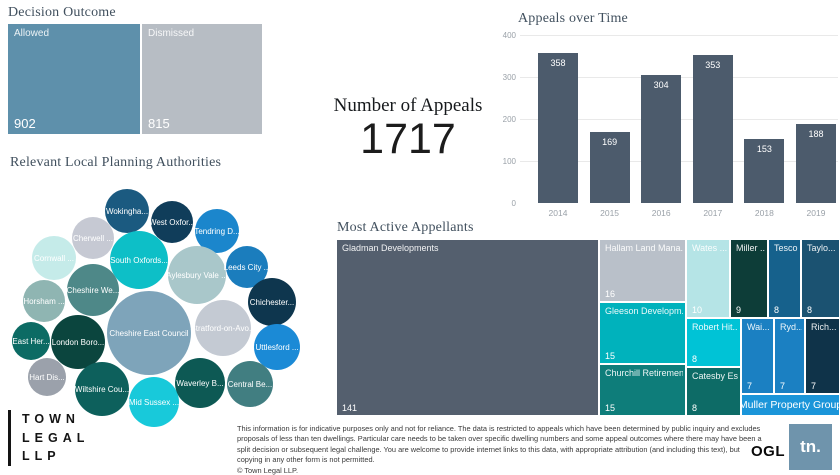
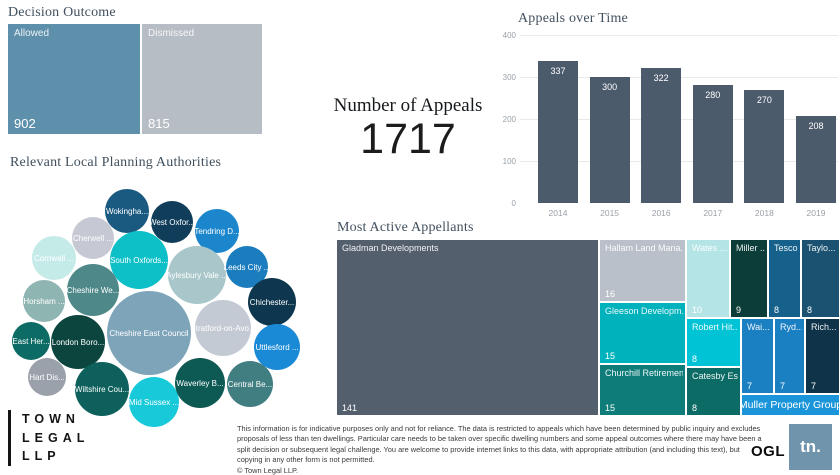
Appeals over Time/2014: 358 -> 337
Appeals over Time/2015: 169 -> 300
Appeals over Time/2016: 304 -> 322
Appeals over Time/2017: 353 -> 280
Appeals over Time/2018: 153 -> 270
Appeals over Time/2019: 188 -> 208
